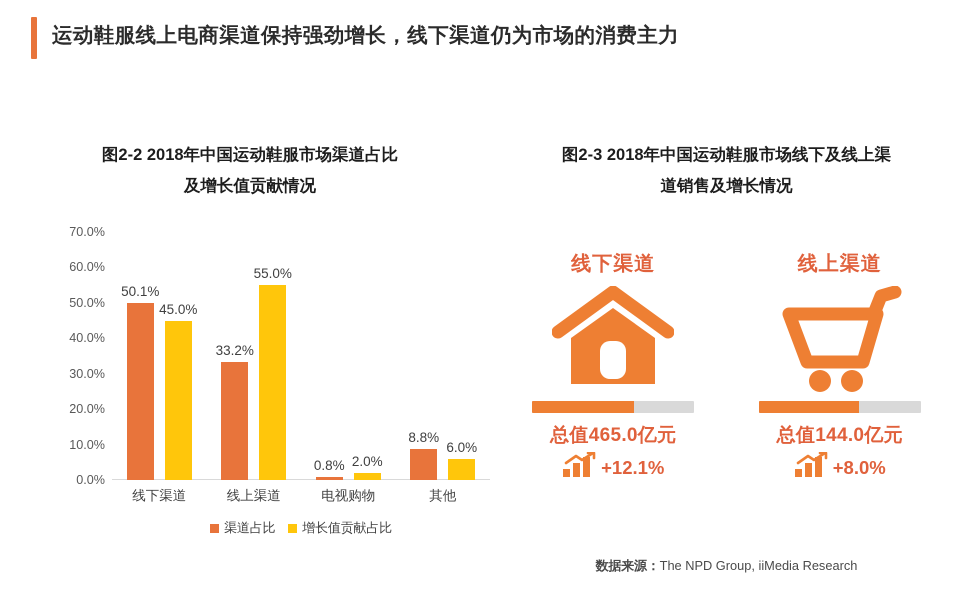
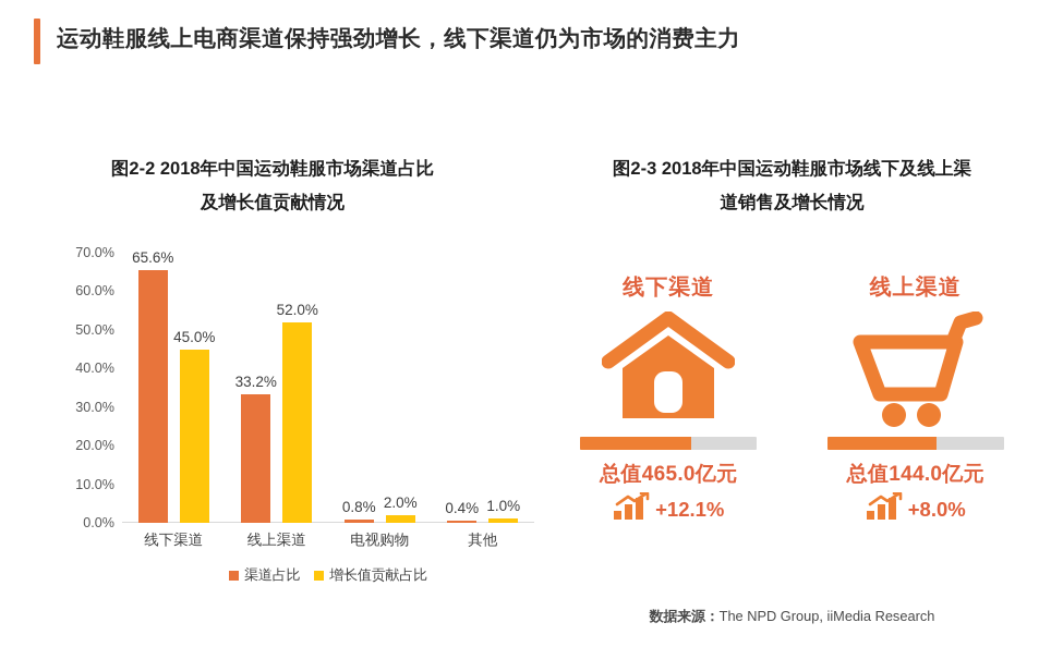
渠道占比/线下渠道: 50.1% -> 65.6%
增长值贡献占比/线上渠道: 55.0% -> 52.0%
渠道占比/其他: 8.8% -> 0.4%
增长值贡献占比/其他: 6.0% -> 1.0%
